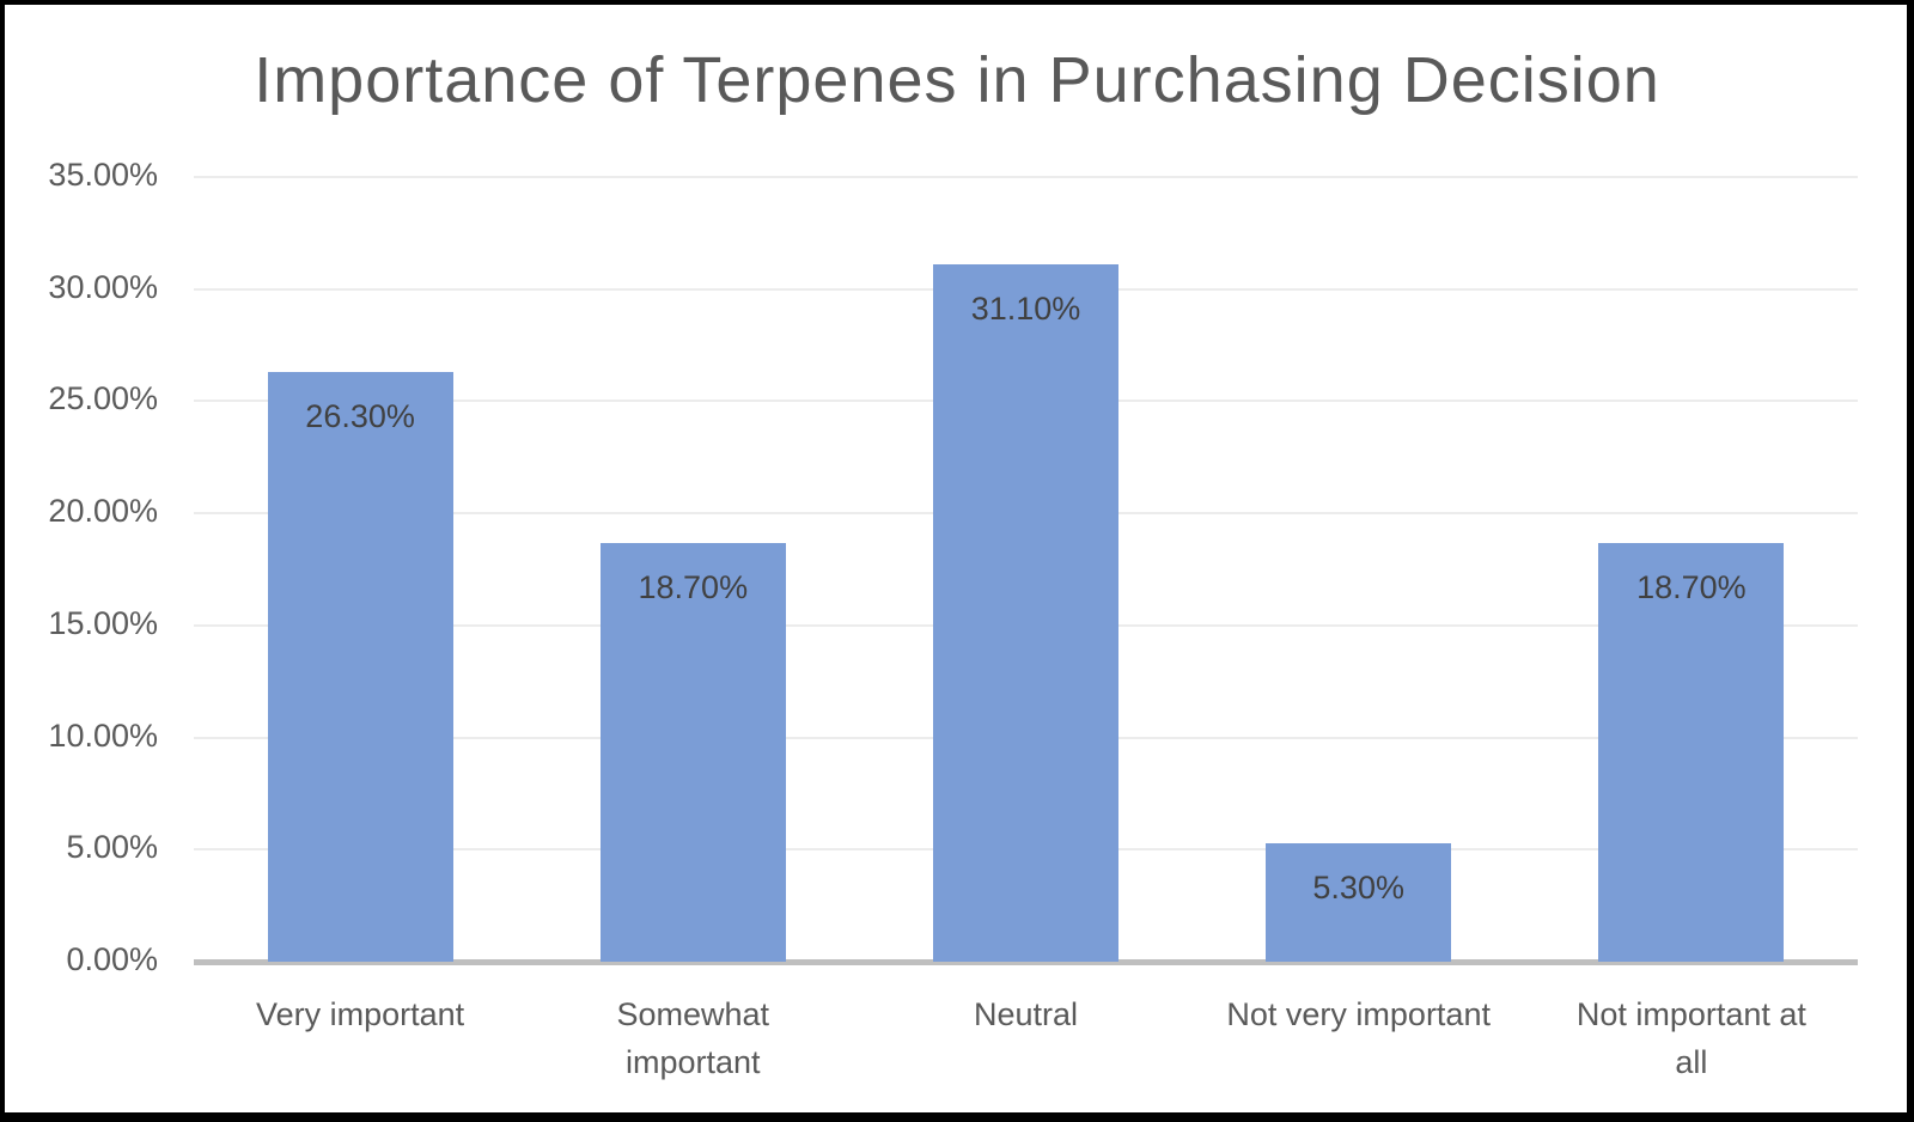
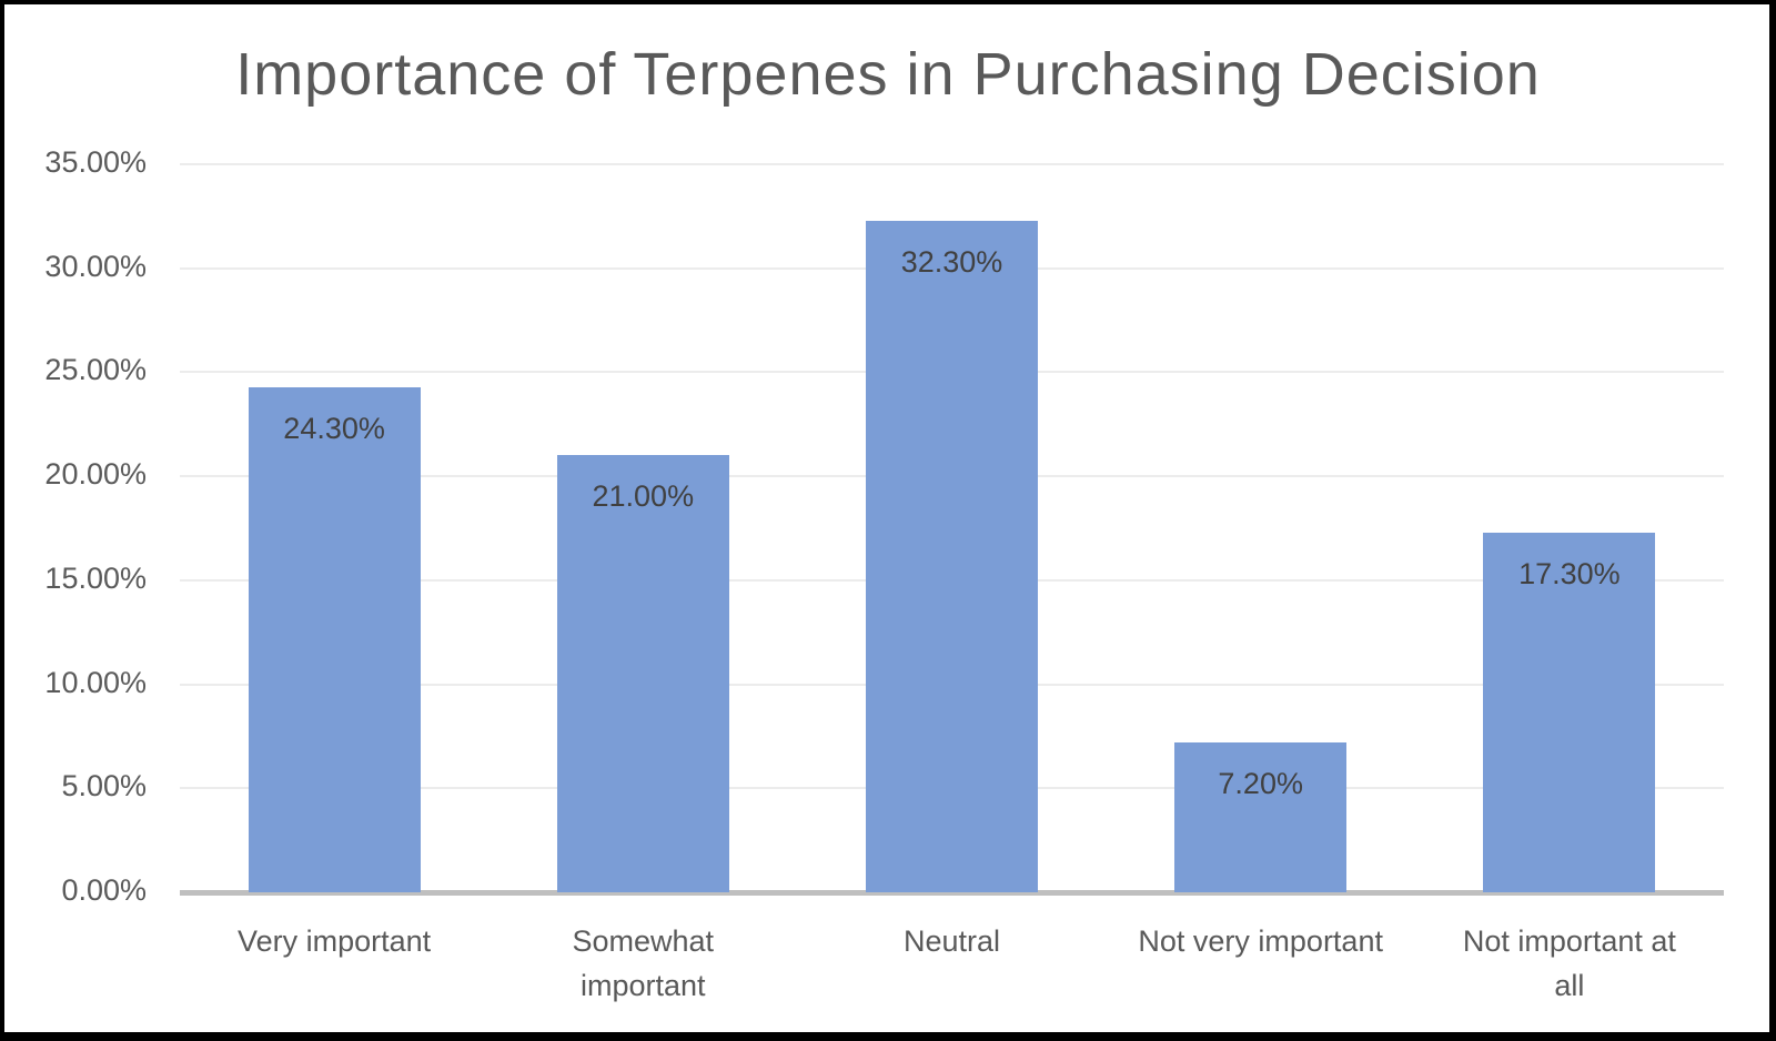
Very important: 26.30% -> 24.30%
Somewhat important: 18.70% -> 21.00%
Neutral: 31.10% -> 32.30%
Not very important: 5.30% -> 7.20%
Not important at all: 18.70% -> 17.30%
